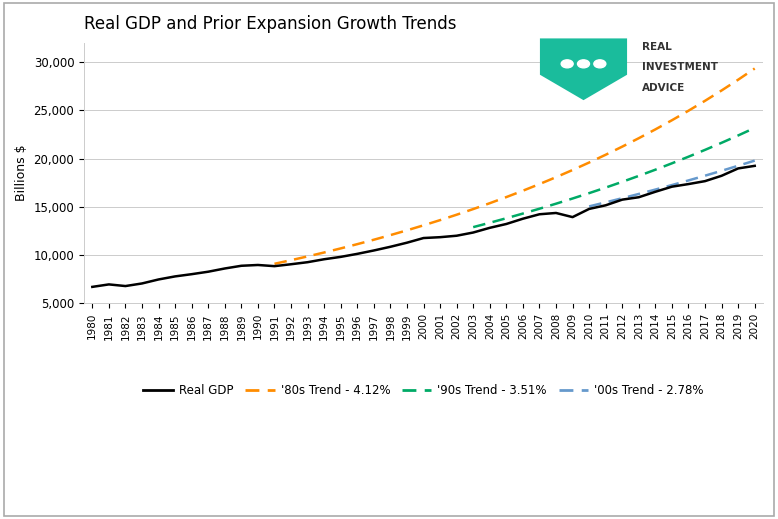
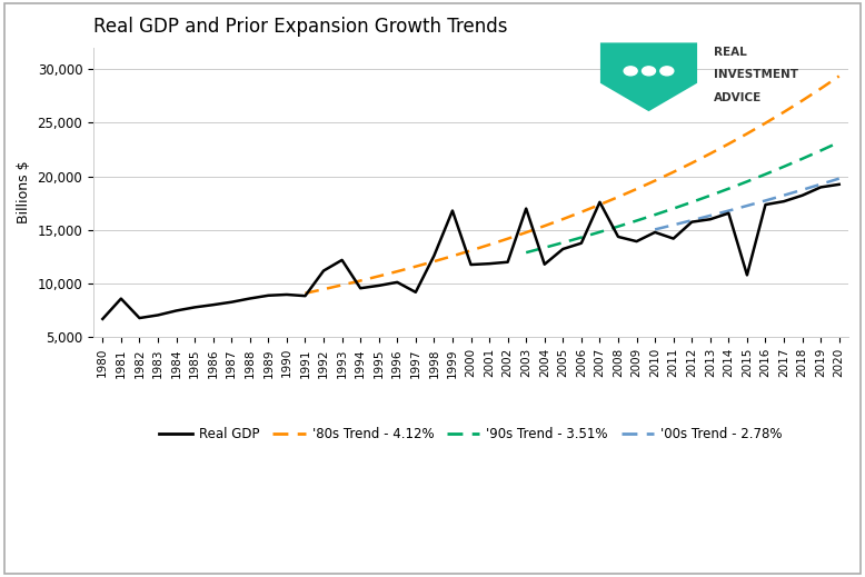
Real GDP/1981: 7,000 -> 8,600
Real GDP/1992: 9,100 -> 11,200
Real GDP/1993: 9,300 -> 12,200
Real GDP/1997: 10,500 -> 9,200
Real GDP/1998: 10,900 -> 12,600
Real GDP/1999: 11,300 -> 16,800
Real GDP/2003: 12,300 -> 17,000
Real GDP/2004: 12,800 -> 11,800
Real GDP/2007: 14,200 -> 17,600
Real GDP/2011: 15,200 -> 14,200
Real GDP/2015: 17,100 -> 10,800
